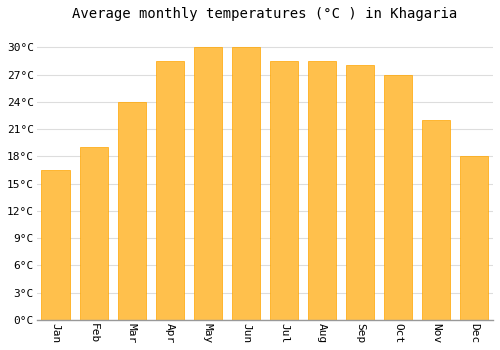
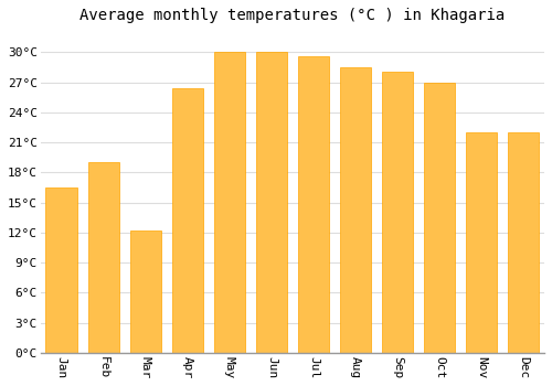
Mar: 24.0°C -> 12.2°C
Apr: 28.5°C -> 26.4°C
Jul: 28.5°C -> 29.6°C
Dec: 18.0°C -> 22.0°C
